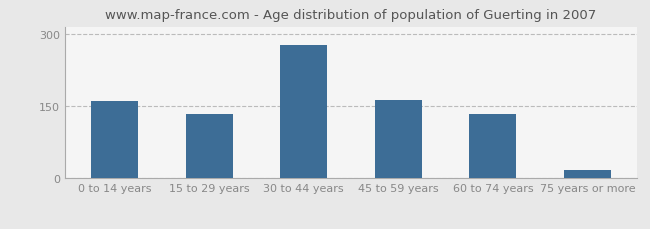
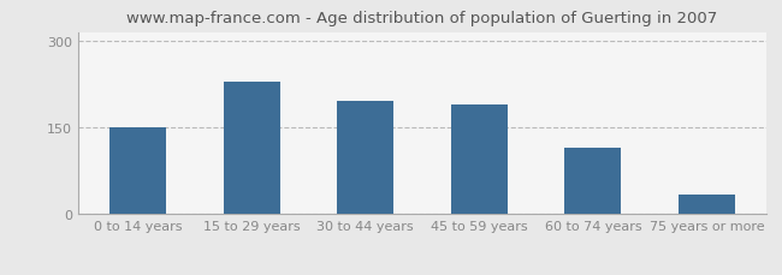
0 to 14 years: 161 -> 150
15 to 29 years: 133 -> 230
30 to 44 years: 277 -> 195
45 to 59 years: 163 -> 190
60 to 74 years: 133 -> 115
75 years or more: 18 -> 35
